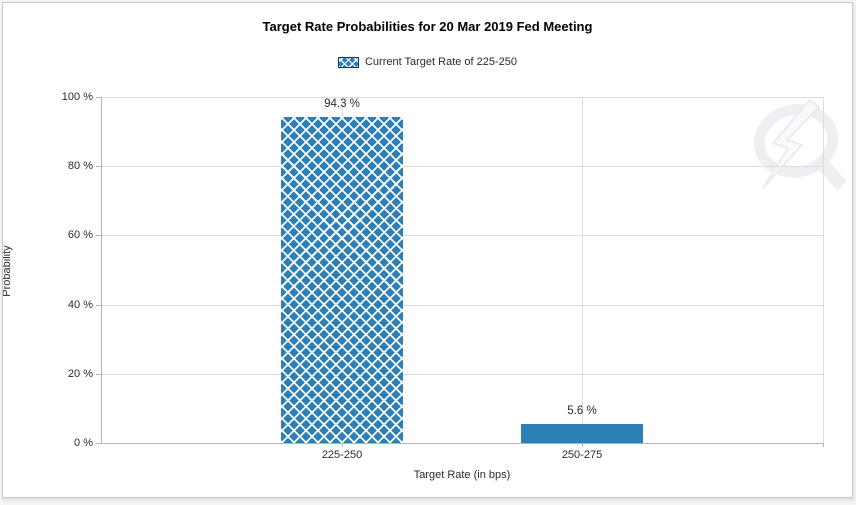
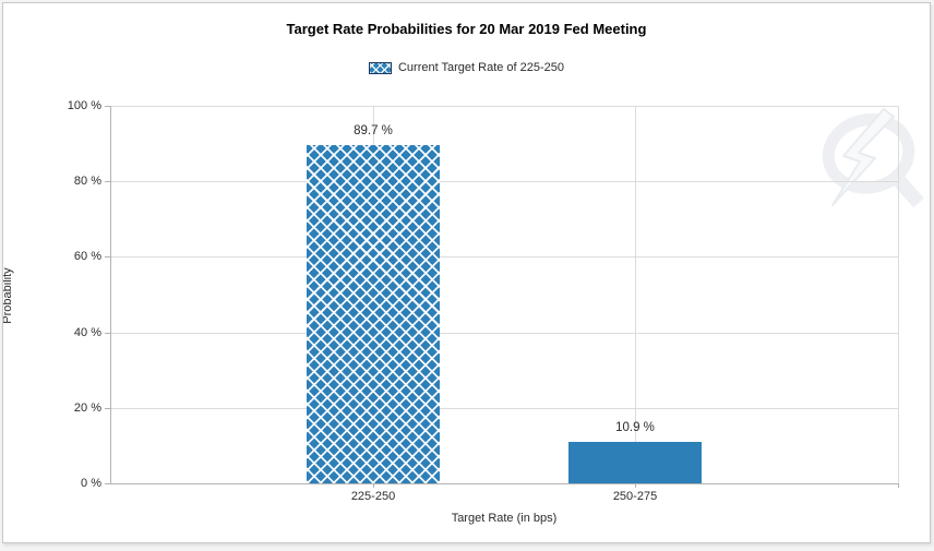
225-250: 94.3 -> 89.7
250-275: 5.6 -> 10.9
